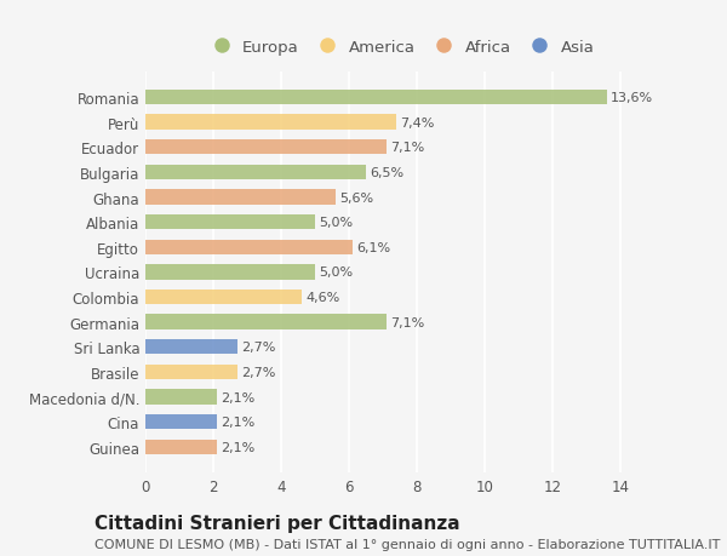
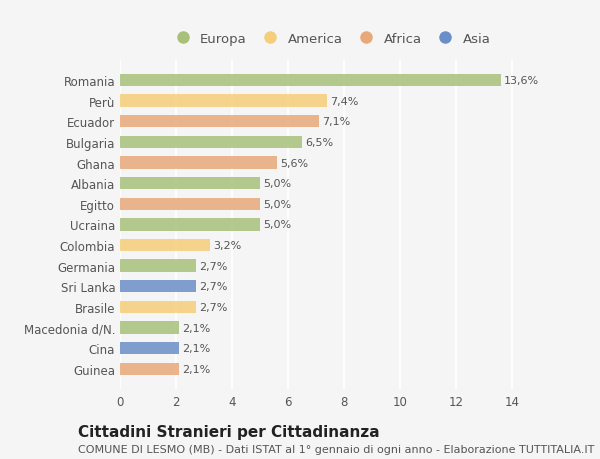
Egitto: 6,1% -> 5,0%
Colombia: 4,6% -> 3,2%
Germania: 7,1% -> 2,7%
